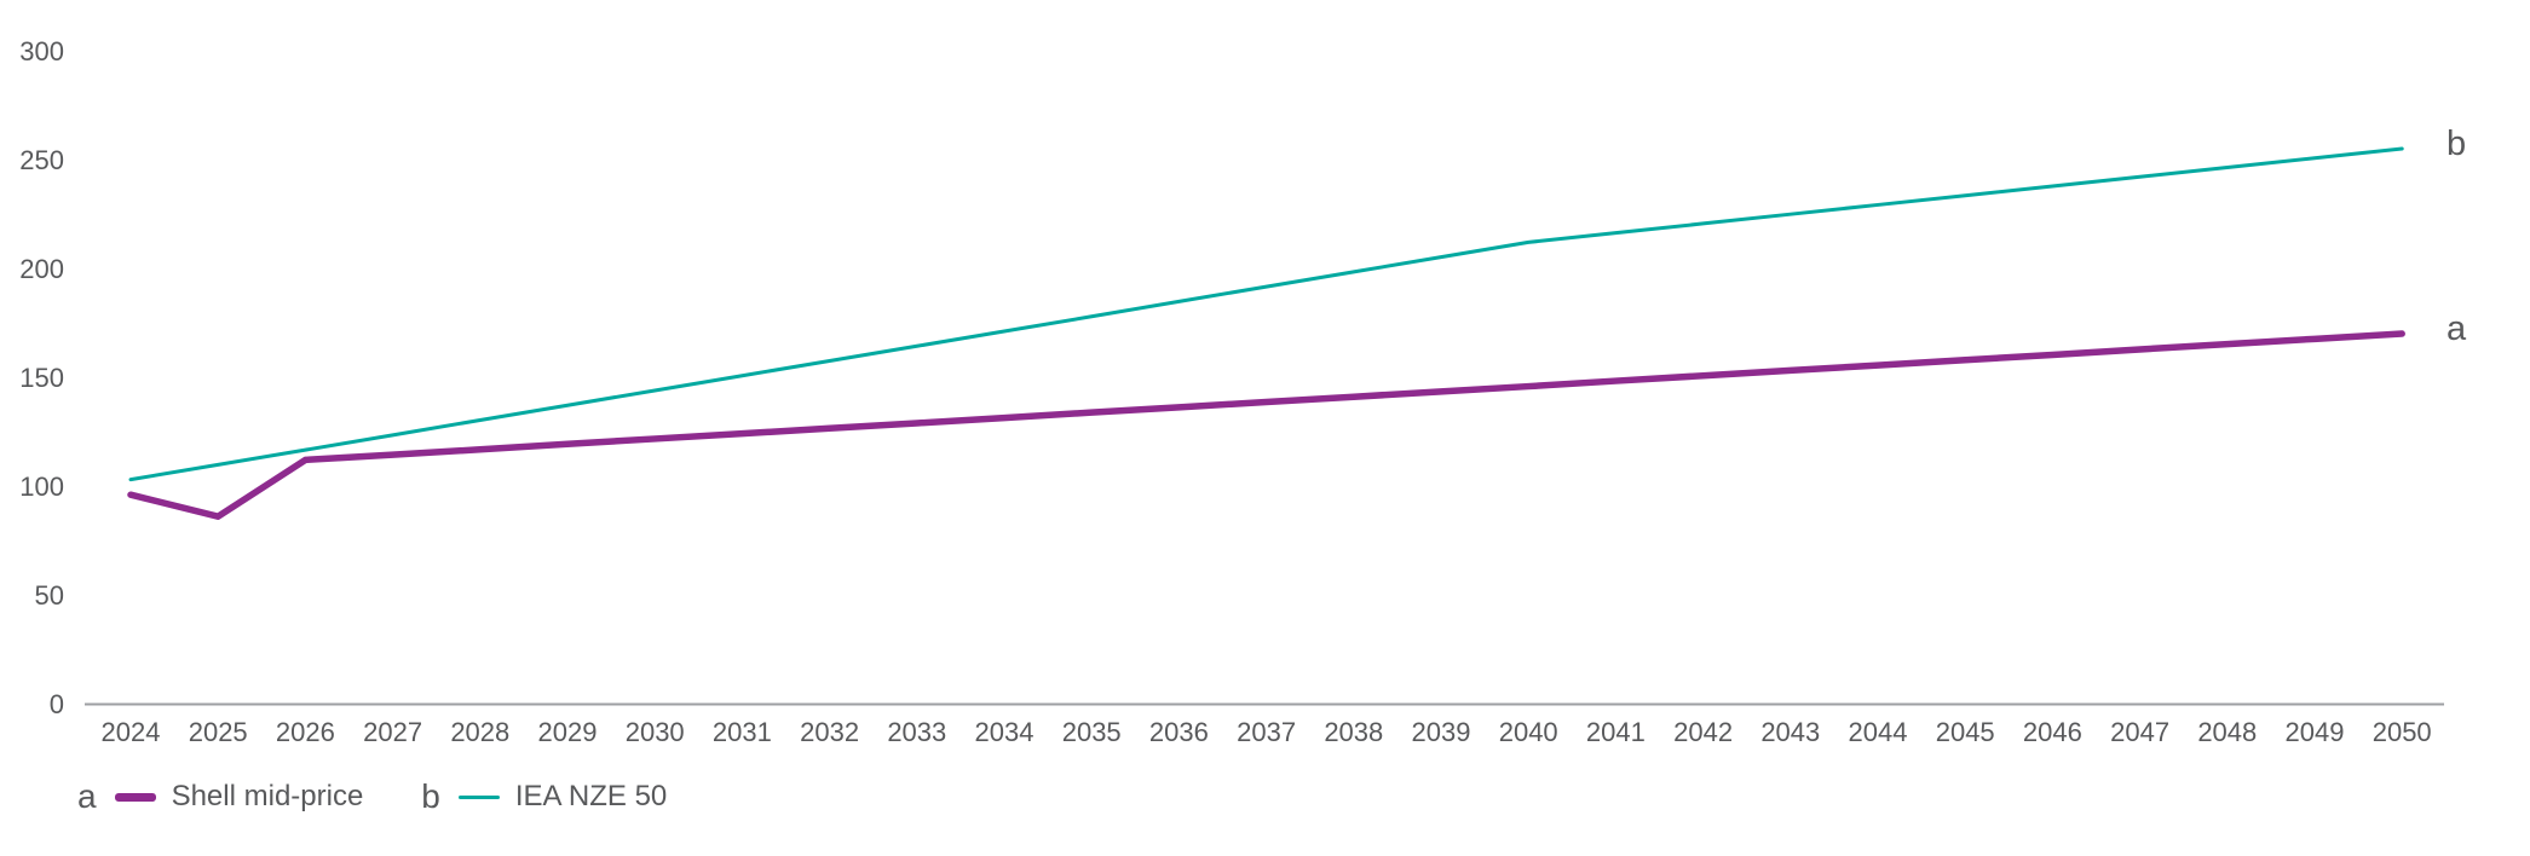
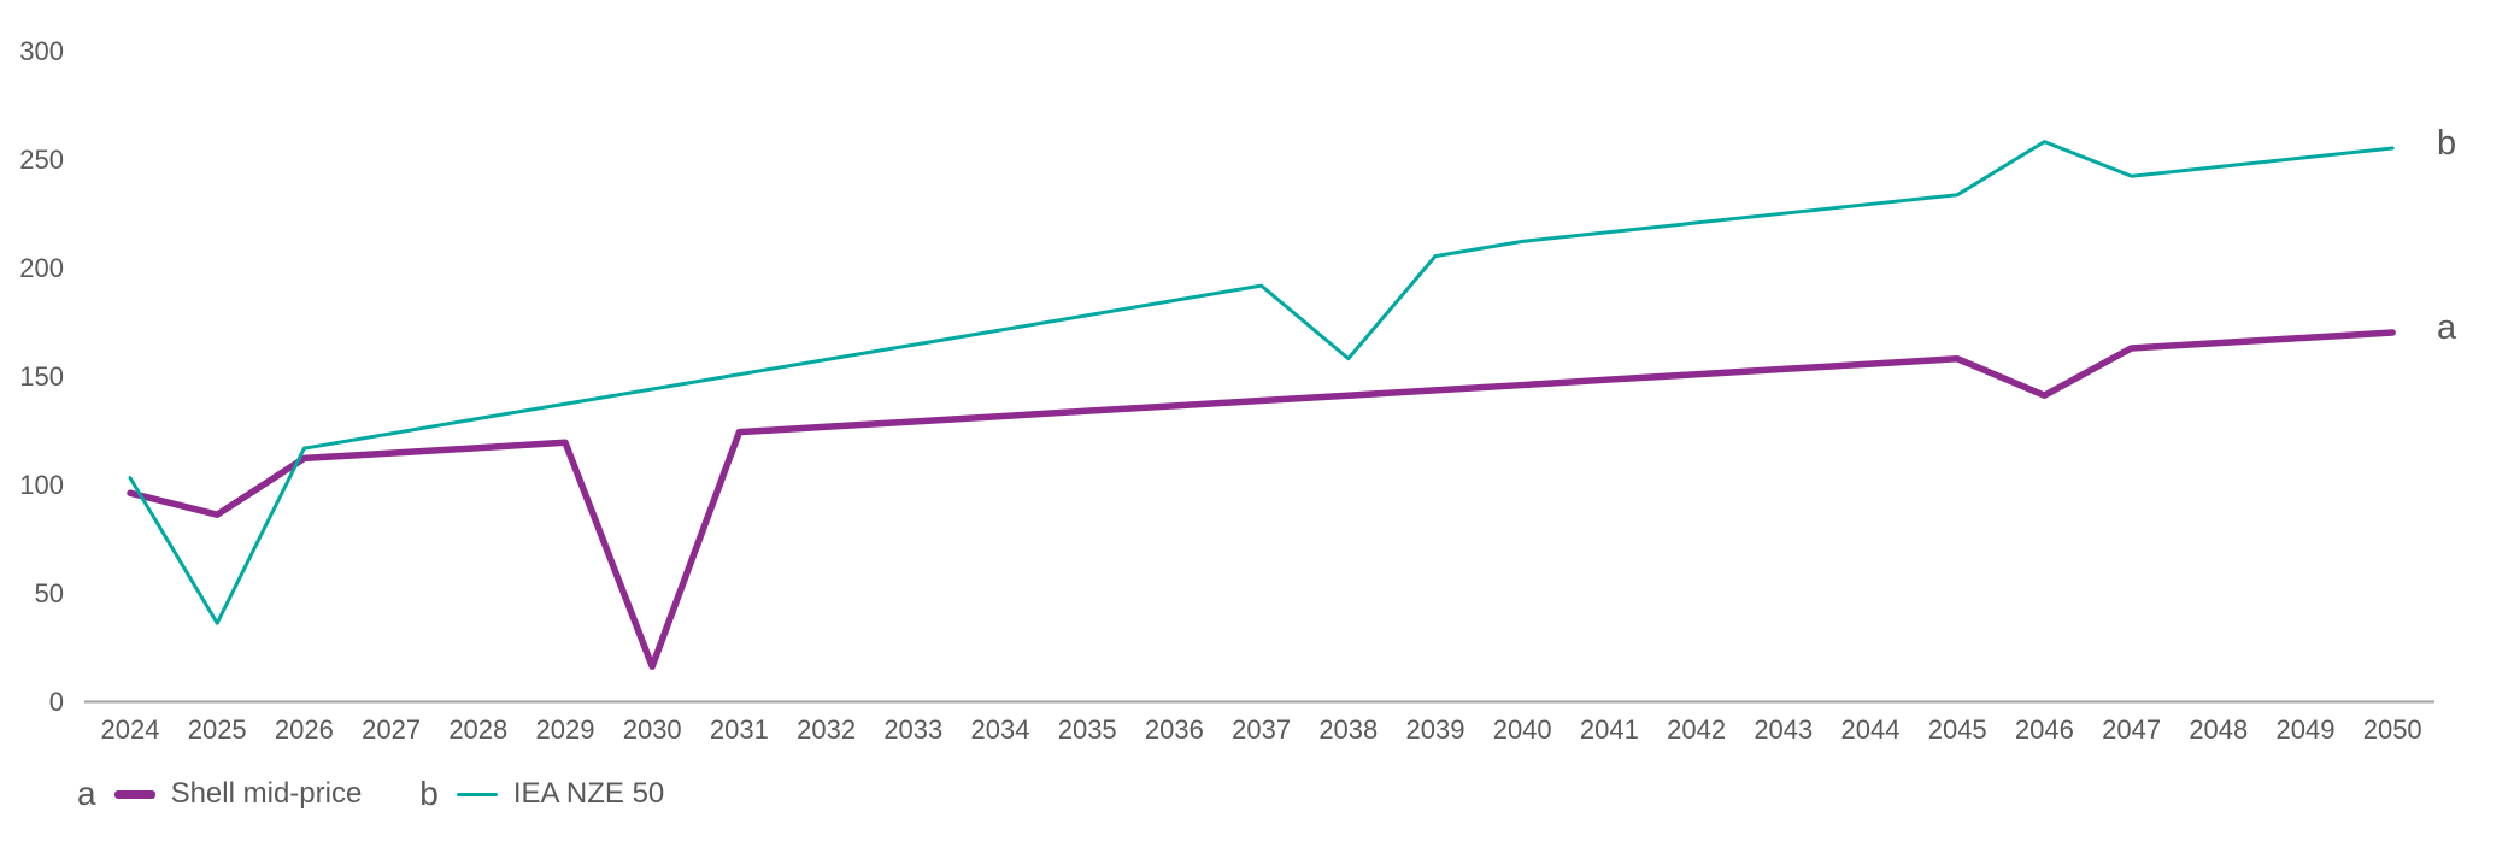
IEA NZE 50/2025: 110 -> 36
Shell mid-price/2030: 122 -> 16
IEA NZE 50/2038: 198 -> 158
Shell mid-price/2046: 160 -> 141
IEA NZE 50/2046: 238 -> 258
